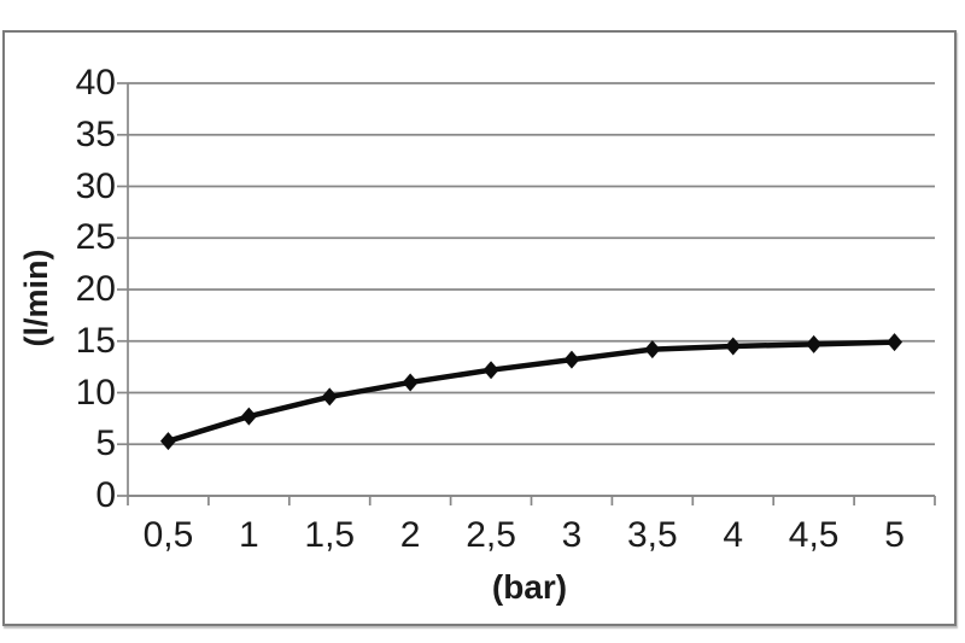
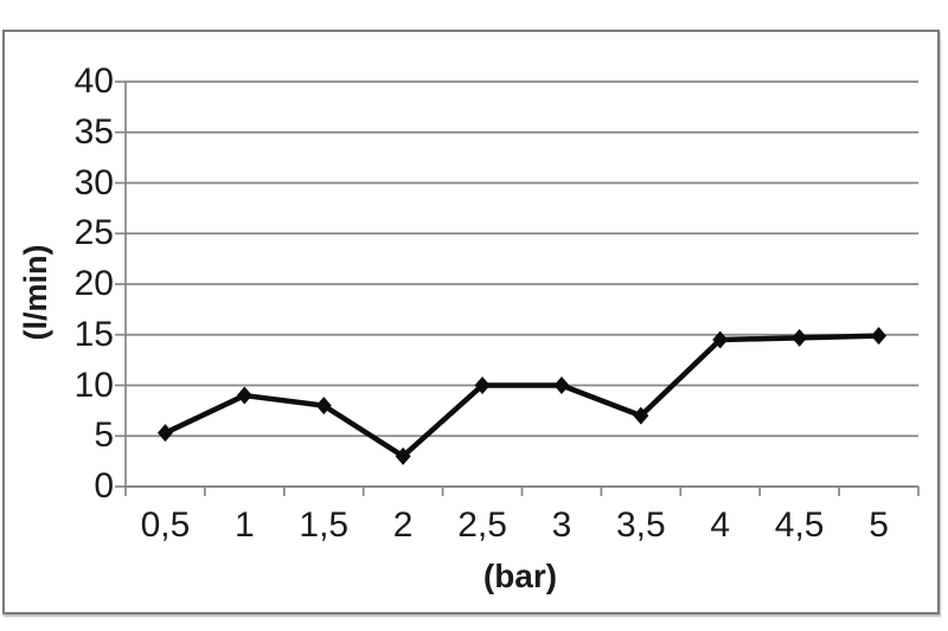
1: 8 -> 9
1,5: 10 -> 8
2: 11 -> 3
2,5: 12 -> 10
3: 13 -> 10
3,5: 14 -> 7
